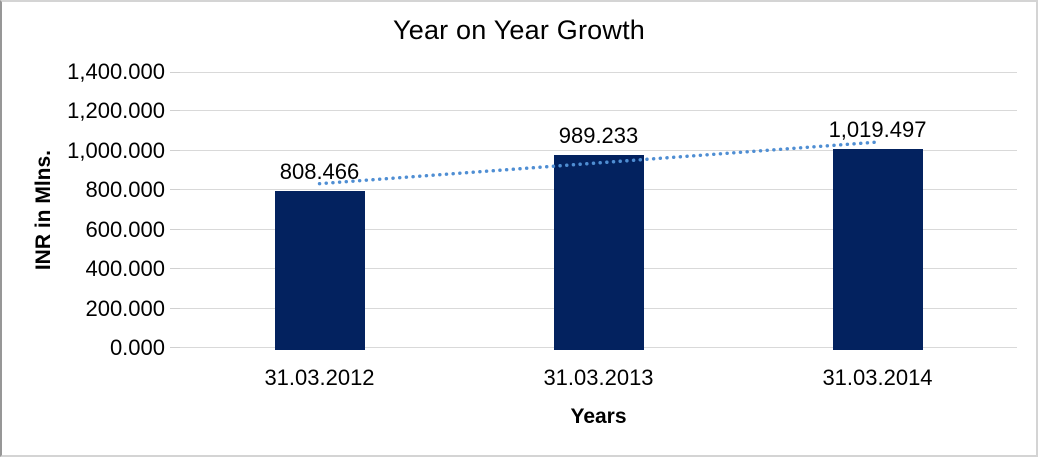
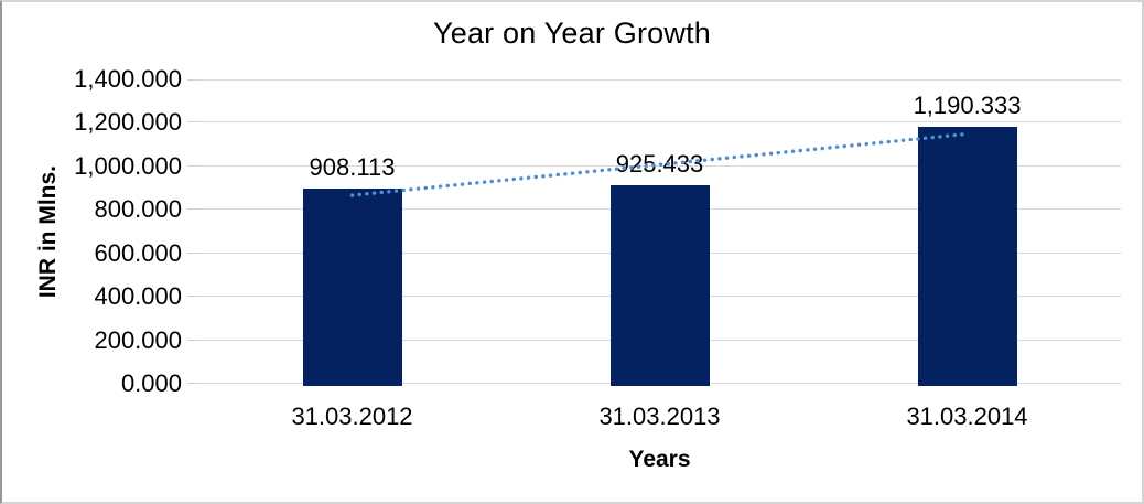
31.03.2012: 808.466 -> 908.113
31.03.2013: 989.233 -> 925.433
31.03.2014: 1,019.497 -> 1,190.333
